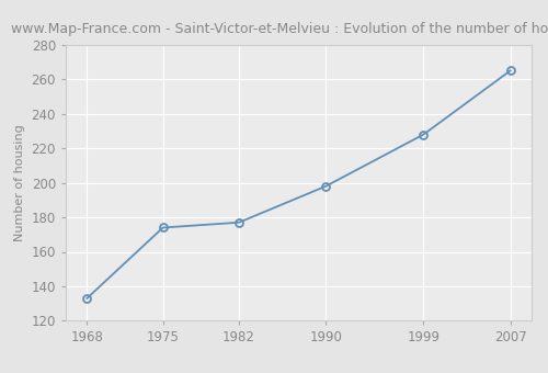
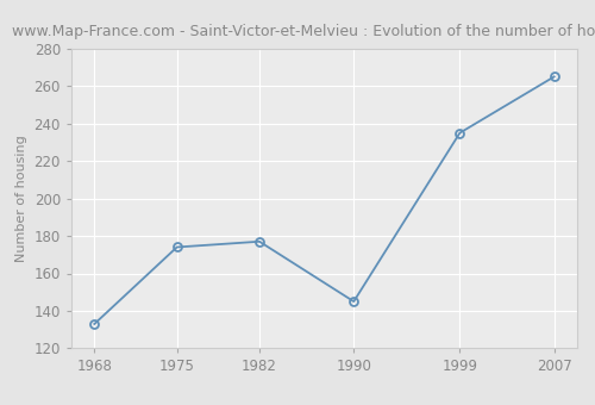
1990: 198 -> 145
1999: 228 -> 235
